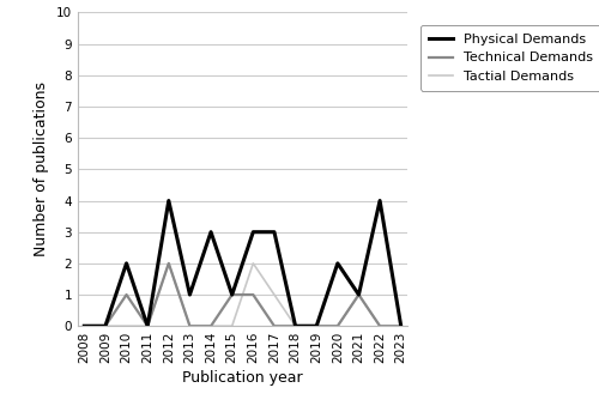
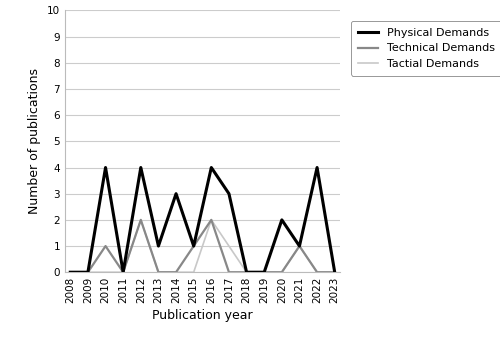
Physical Demands/2010: 2 -> 4
Physical Demands/2016: 3 -> 4
Technical Demands/2016: 1 -> 2
